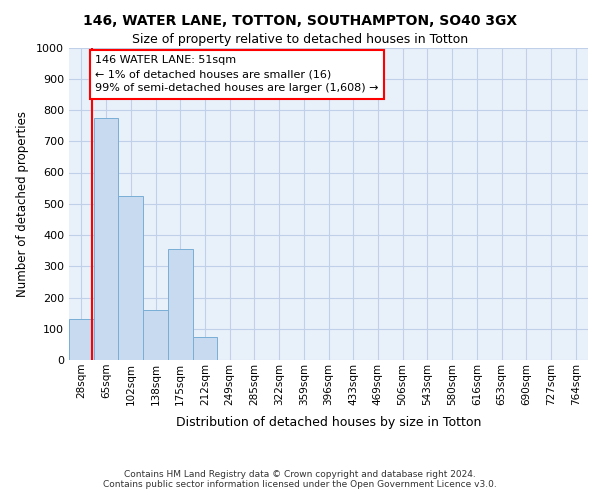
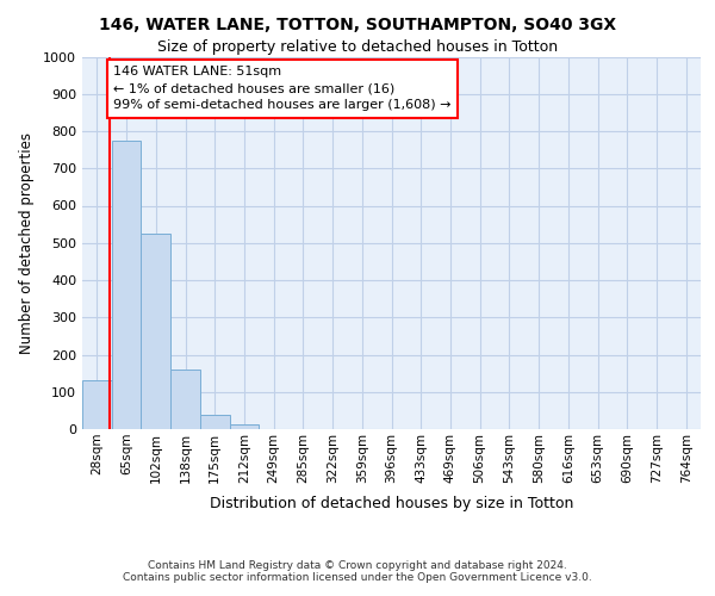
175sqm: 355 -> 40
212sqm: 75 -> 12
